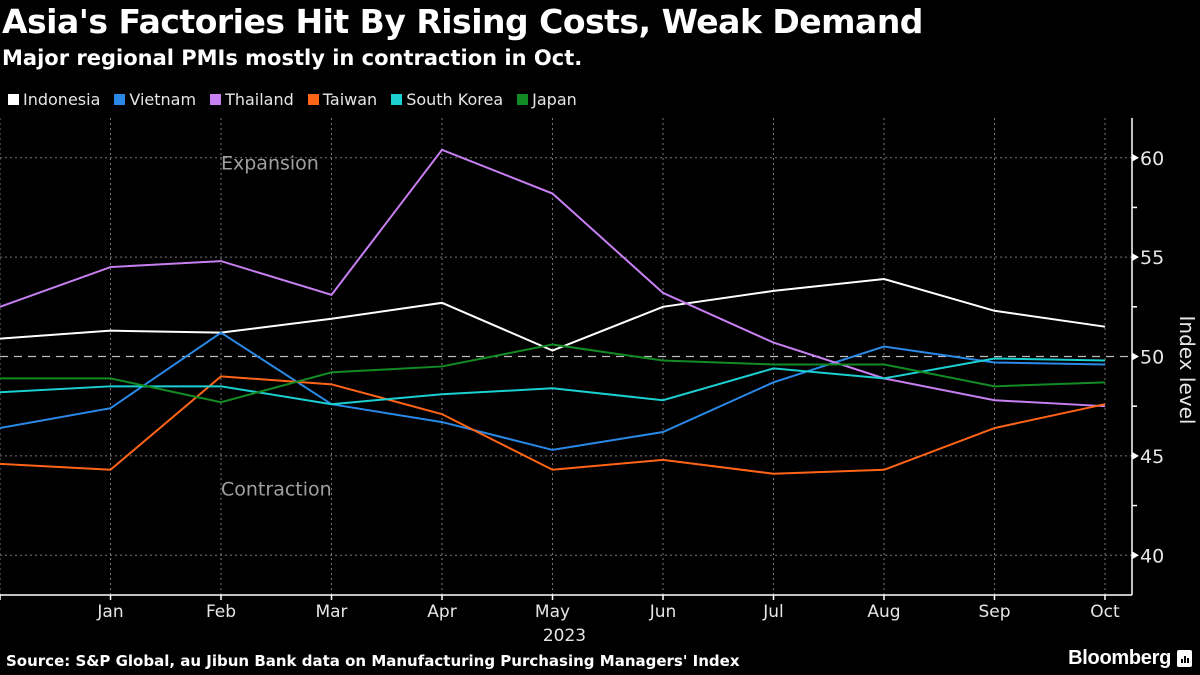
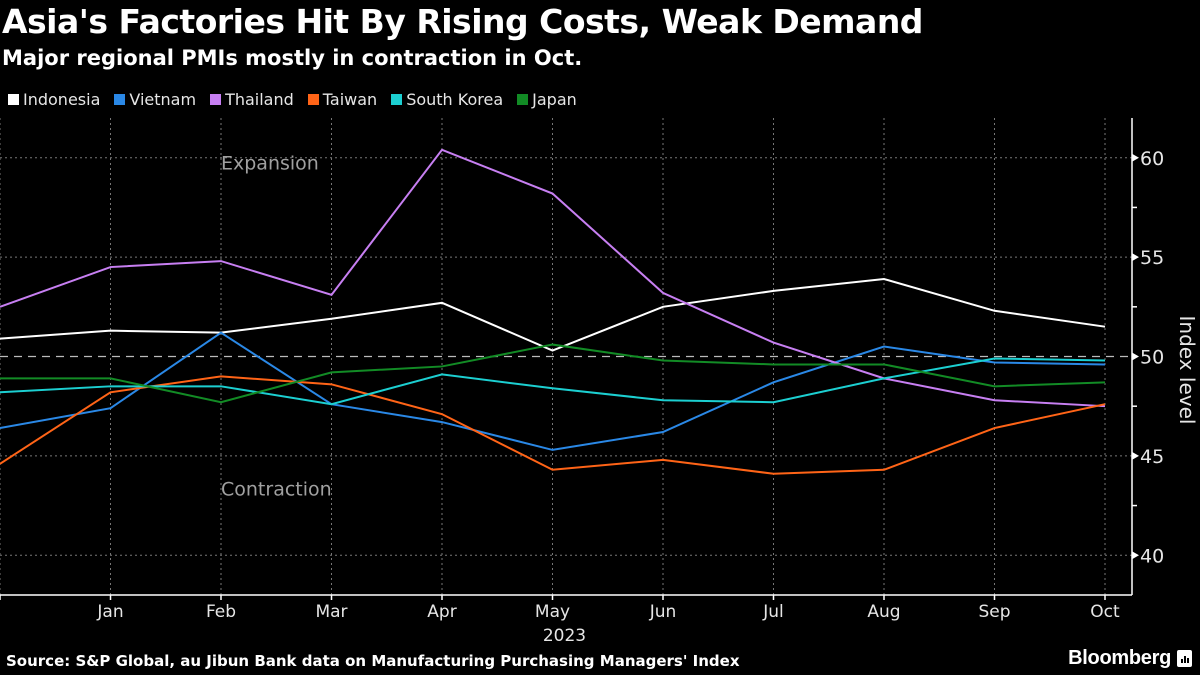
Taiwan/Jan: 44.3 -> 48.2
South Korea/Apr: 48.1 -> 49.1
South Korea/Jul: 49.4 -> 47.7
